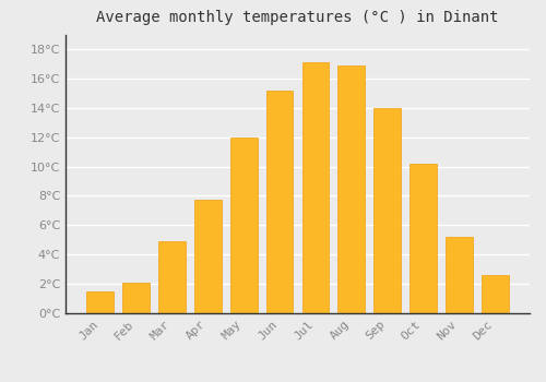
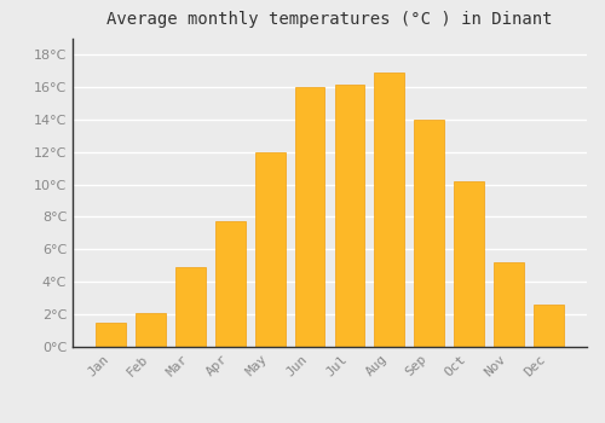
Jun: 15.2°C -> 16.0°C
Jul: 17.1°C -> 16.1°C
